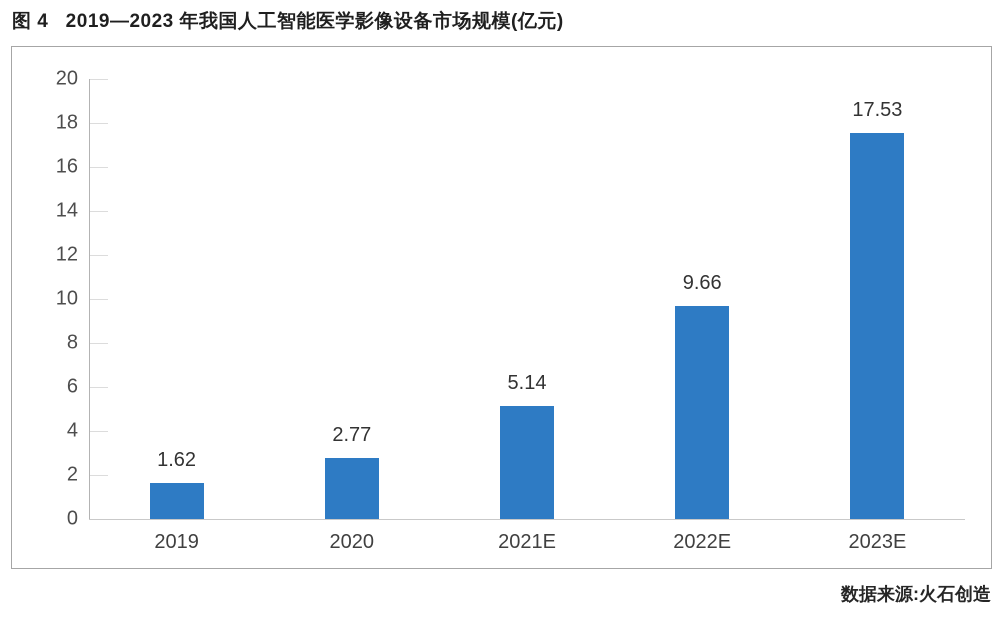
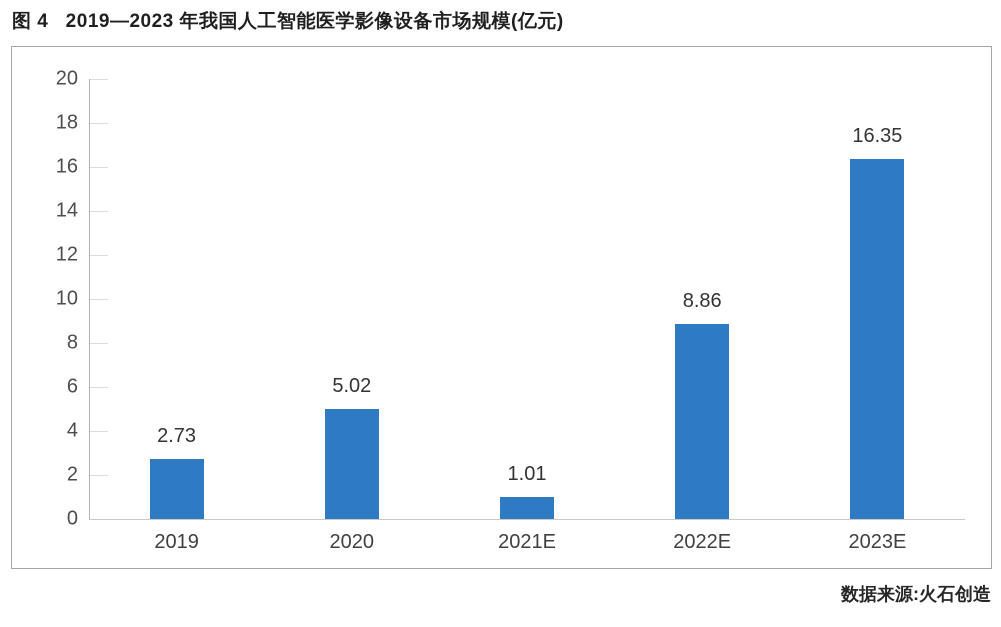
2019: 1.62 -> 2.73
2020: 2.77 -> 5.02
2021E: 5.14 -> 1.01
2022E: 9.66 -> 8.86
2023E: 17.53 -> 16.35
